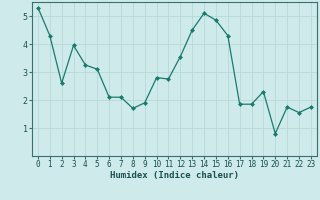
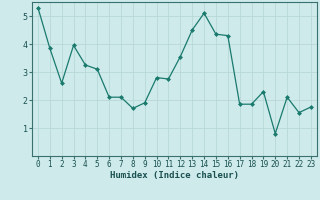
1: 4.30 -> 3.85
15: 4.85 -> 4.35
21: 1.75 -> 2.10
